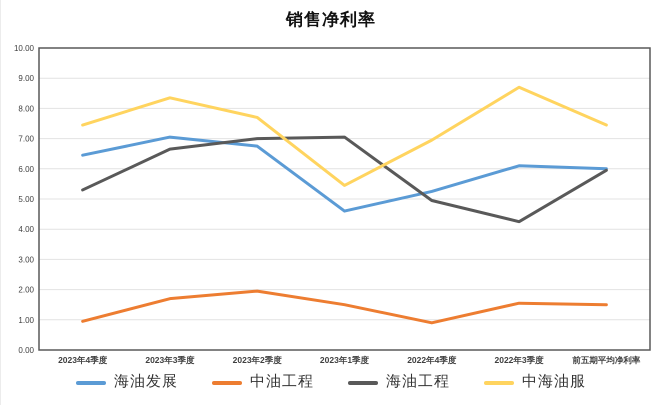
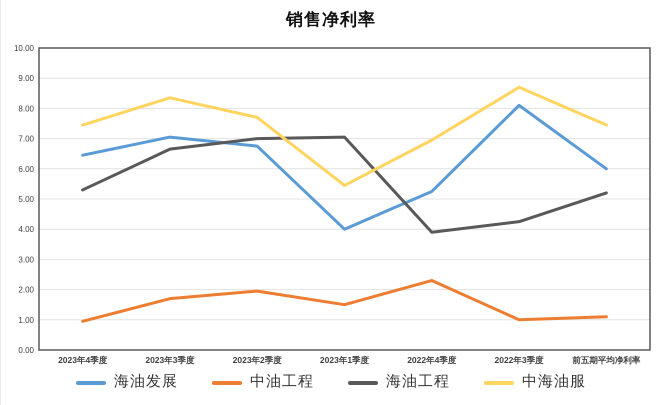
海油发展/2023年1季度: 4.6 -> 4.0
中油工程/2022年4季度: 0.9 -> 2.3
海油工程/2022年4季度: 5.0 -> 3.9
海油发展/2022年3季度: 6.1 -> 8.1
中油工程/2022年3季度: 1.6 -> 1.0
中油工程/前五期平均净利率: 1.5 -> 1.1
海油工程/前五期平均净利率: 6.0 -> 5.2
